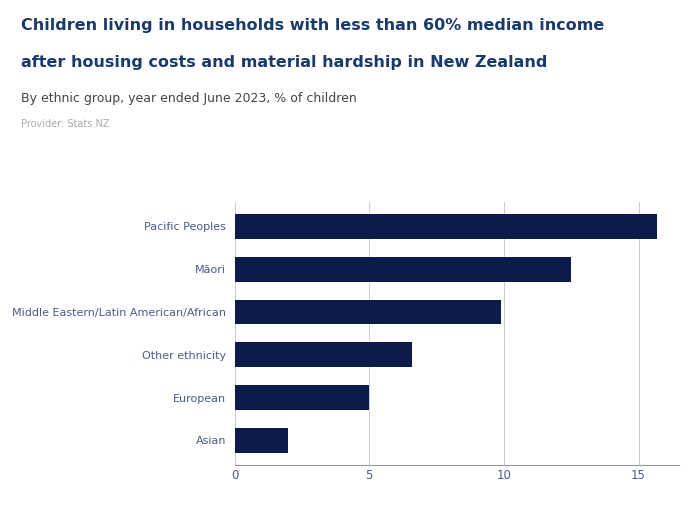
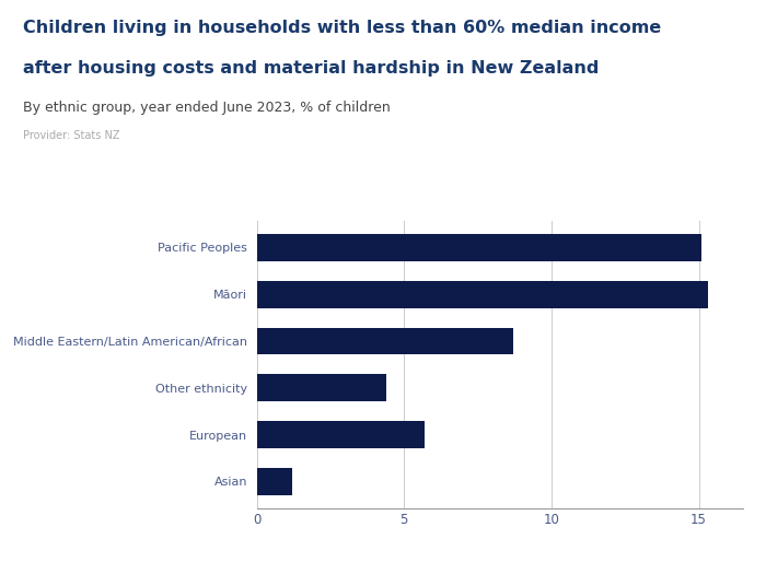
Pacific Peoples: 15.7 -> 15.1
Māori: 12.5 -> 15.3
Middle Eastern/Latin American/African: 9.9 -> 8.7
Other ethnicity: 6.6 -> 4.4
European: 5.0 -> 5.7
Asian: 2.0 -> 1.2
